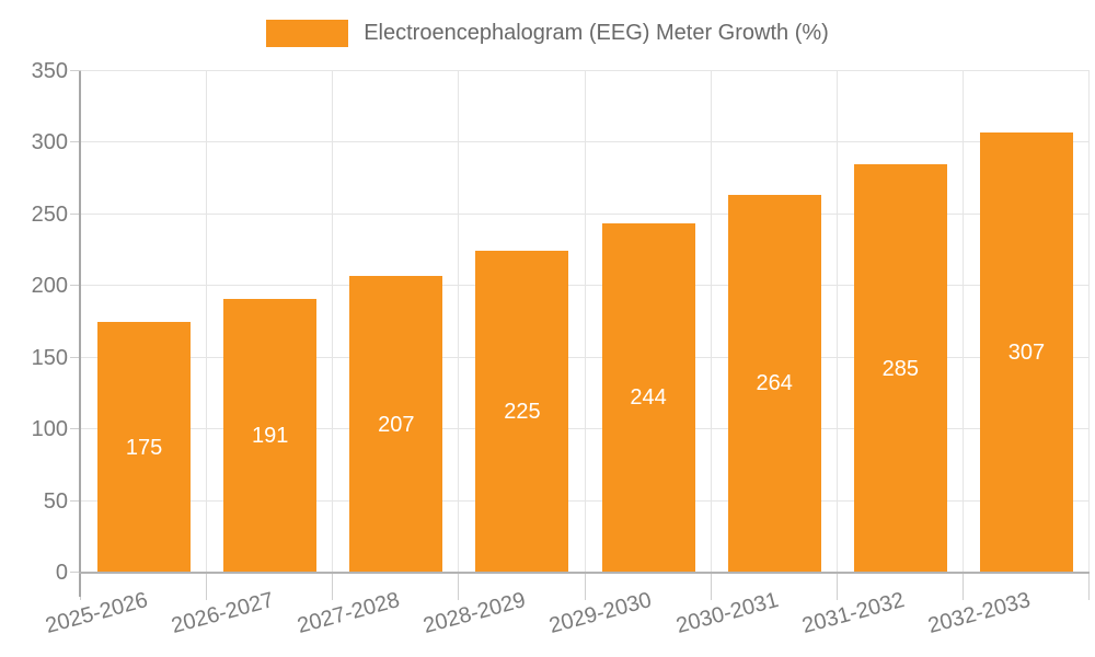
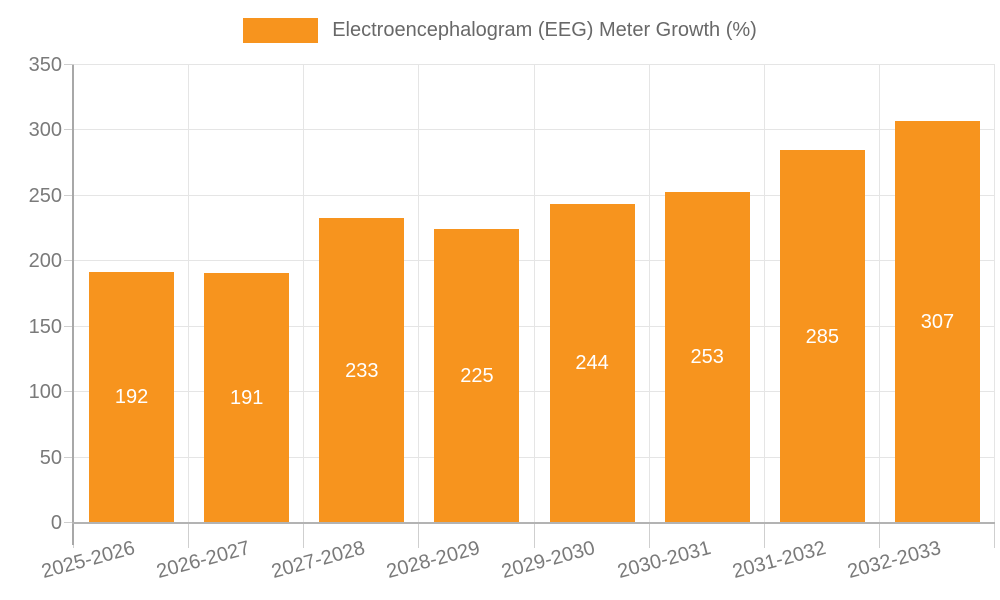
2025-2026: 175 -> 192
2027-2028: 207 -> 233
2030-2031: 264 -> 253
